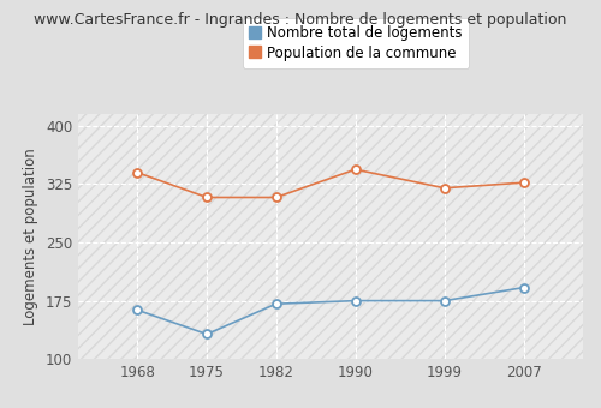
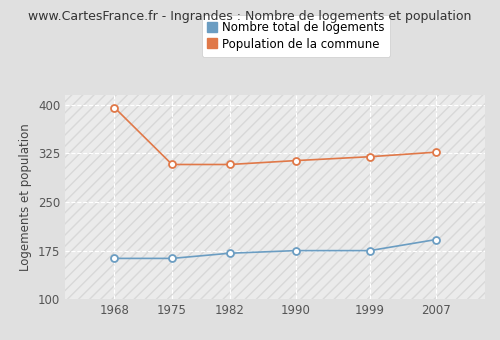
Population de la commune/1968: 340 -> 396
Nombre total de logements/1975: 132 -> 163
Population de la commune/1990: 344 -> 314
